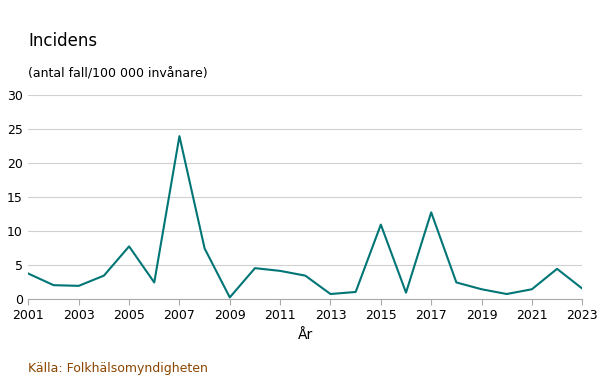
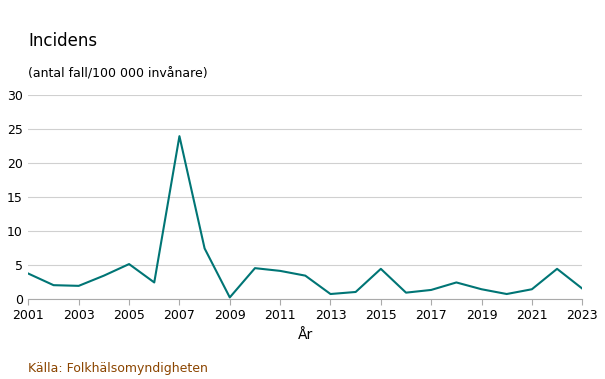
2005: 7.8 -> 5.2
2015: 11.0 -> 4.5
2017: 12.8 -> 1.4
